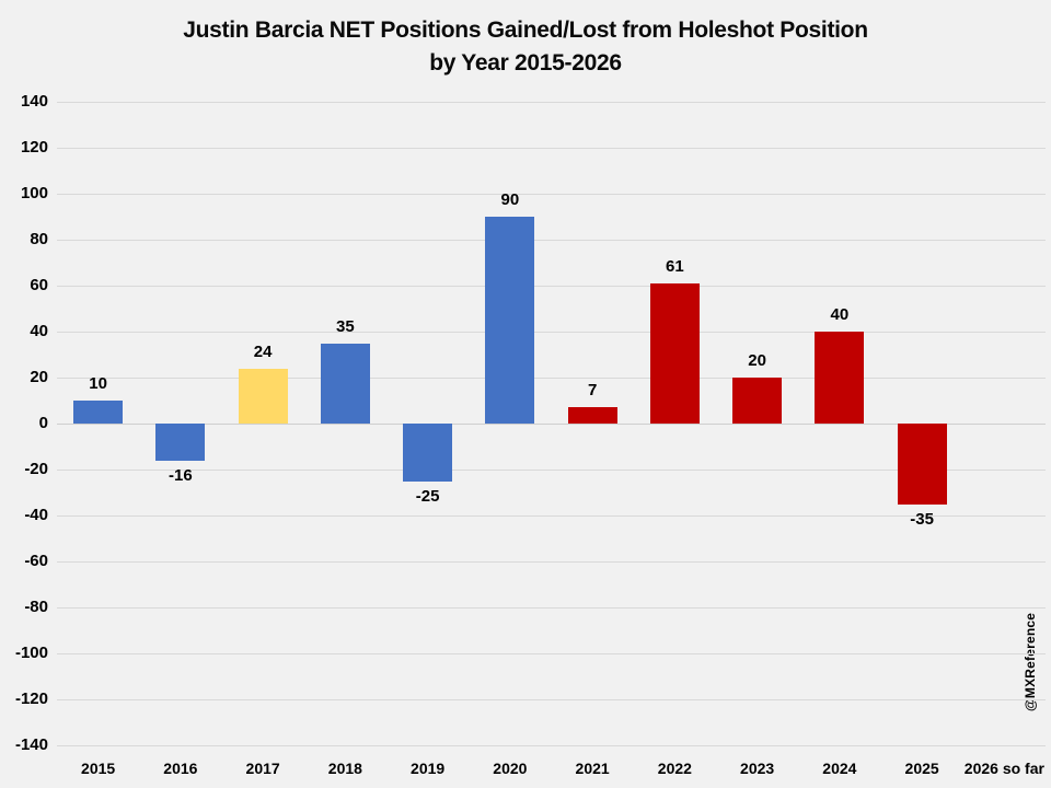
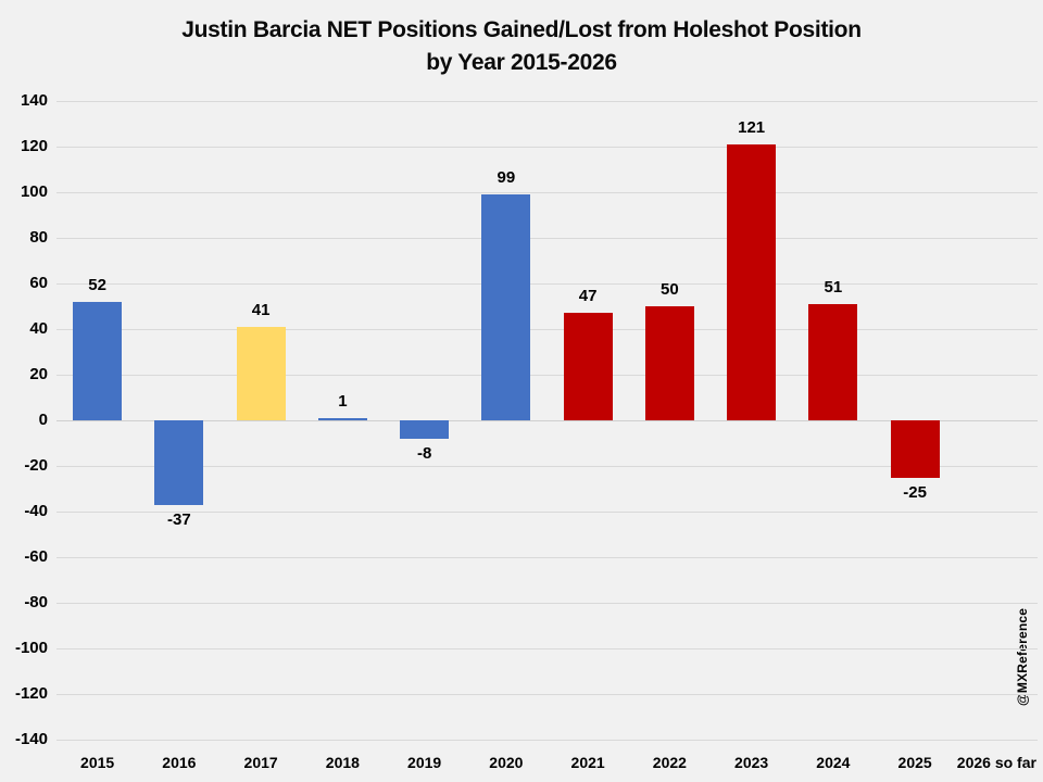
2015: 10 -> 52
2016: -16 -> -37
2017: 24 -> 41
2018: 35 -> 1
2019: -25 -> -8
2020: 90 -> 99
2021: 7 -> 47
2022: 61 -> 50
2023: 20 -> 121
2024: 40 -> 51
2025: -35 -> -25
